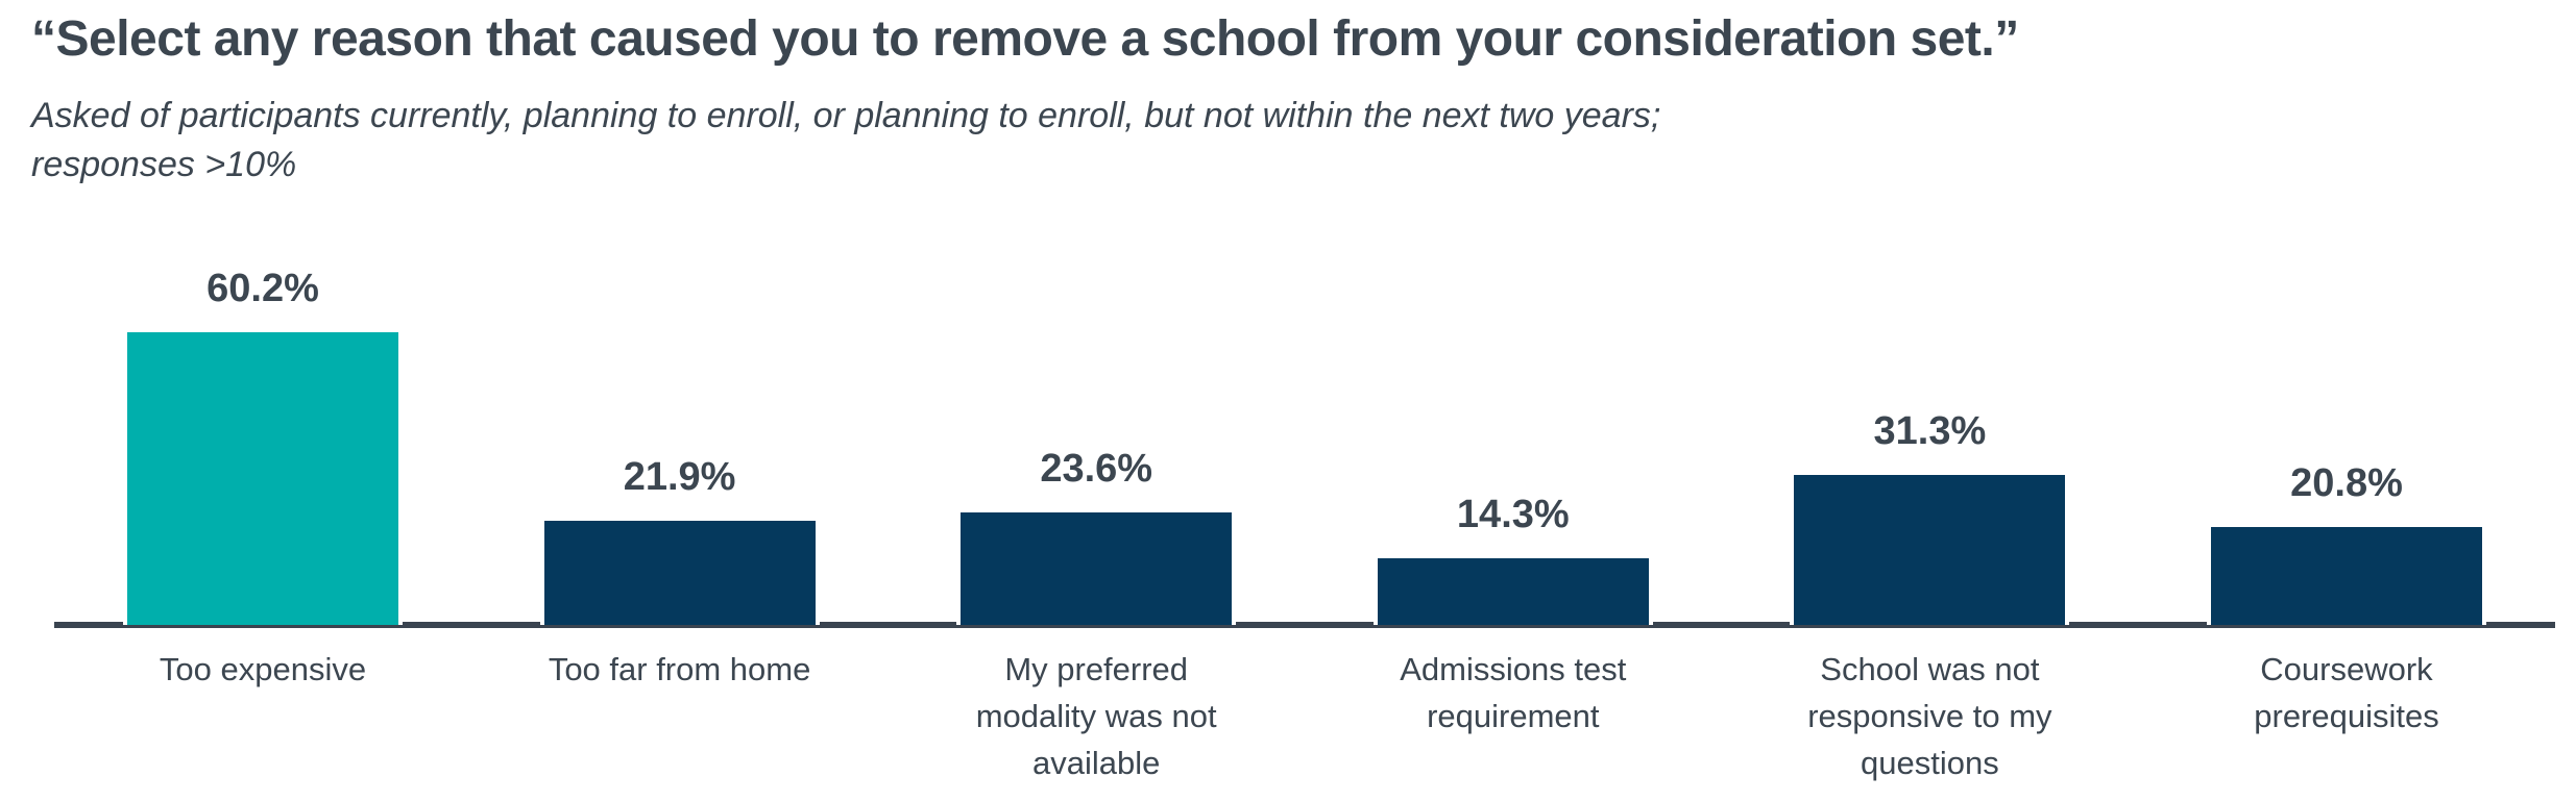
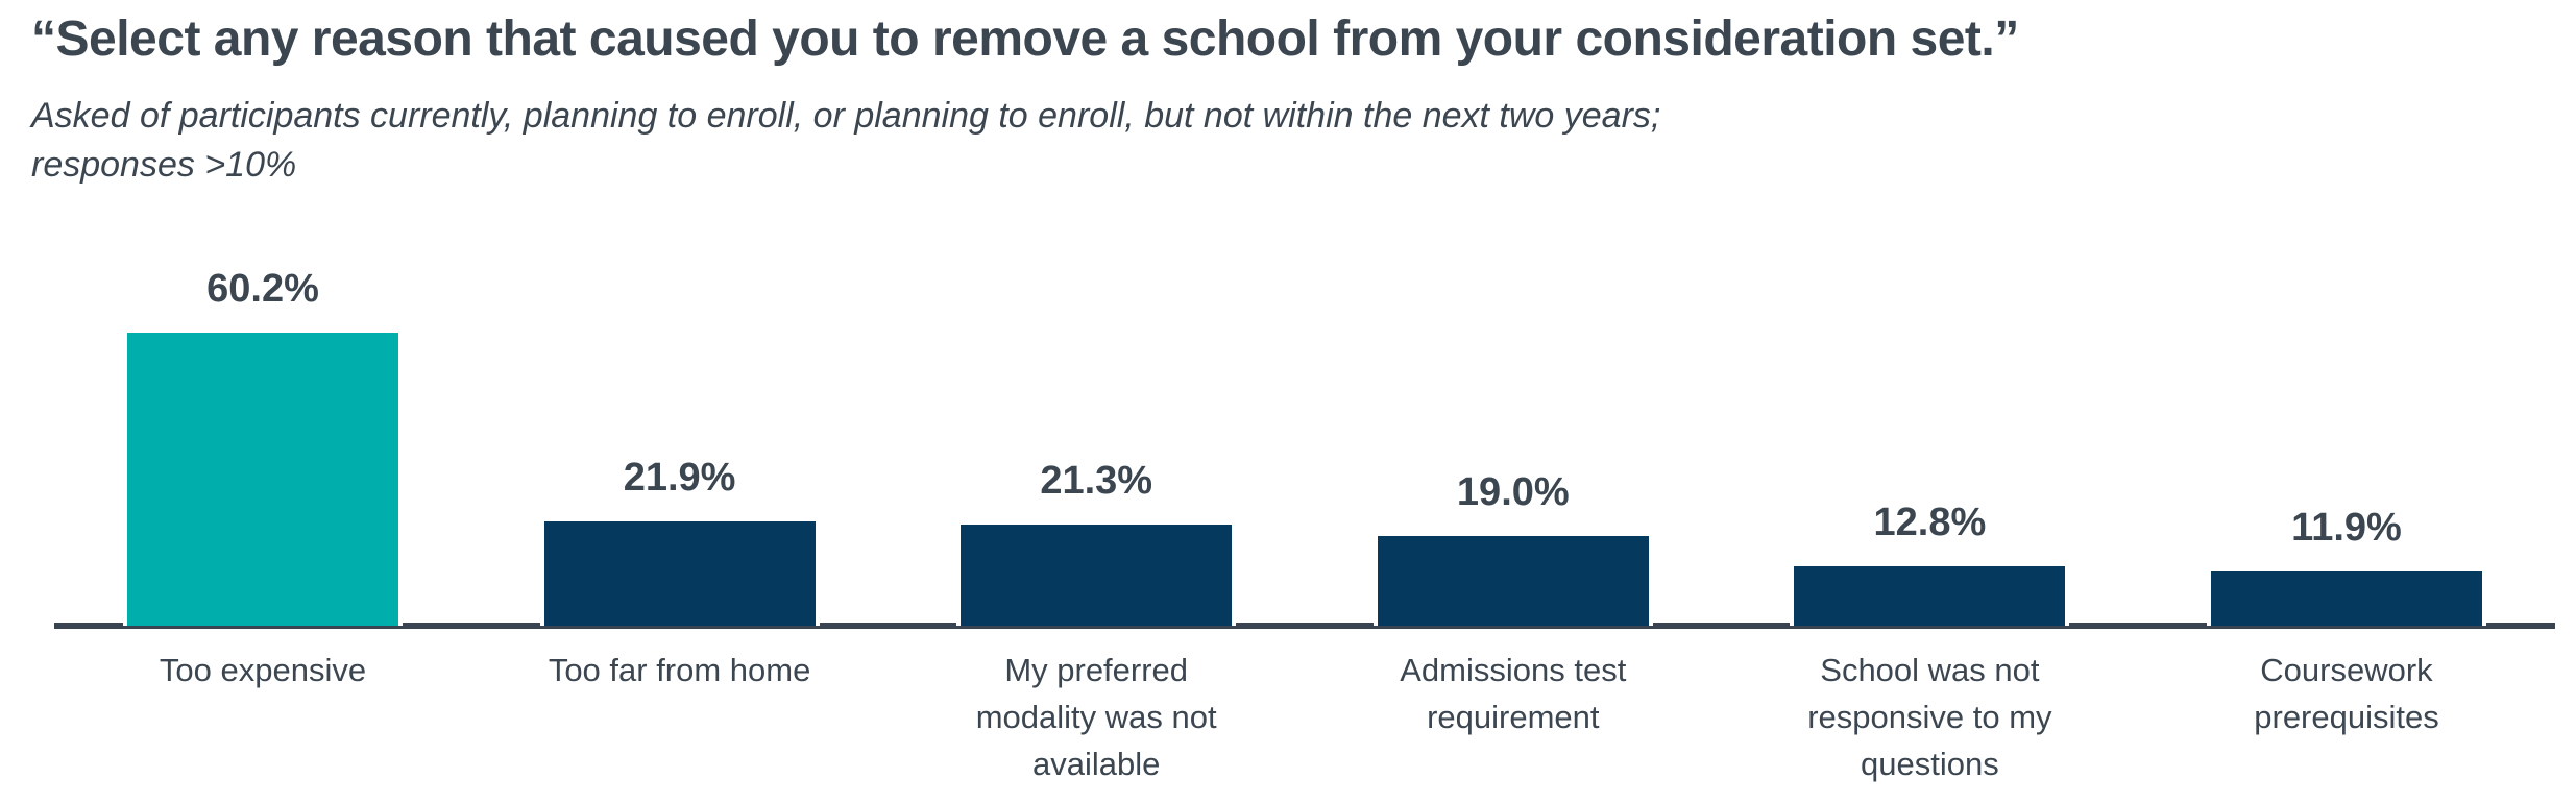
My preferred modality was not available: 23.6% -> 21.3%
Admissions test requirement: 14.3% -> 19.0%
School was not responsive to my questions: 31.3% -> 12.8%
Coursework prerequisites: 20.8% -> 11.9%
